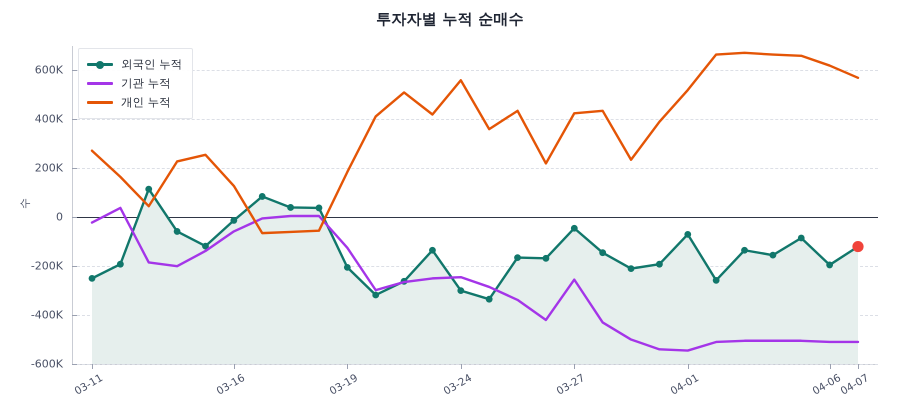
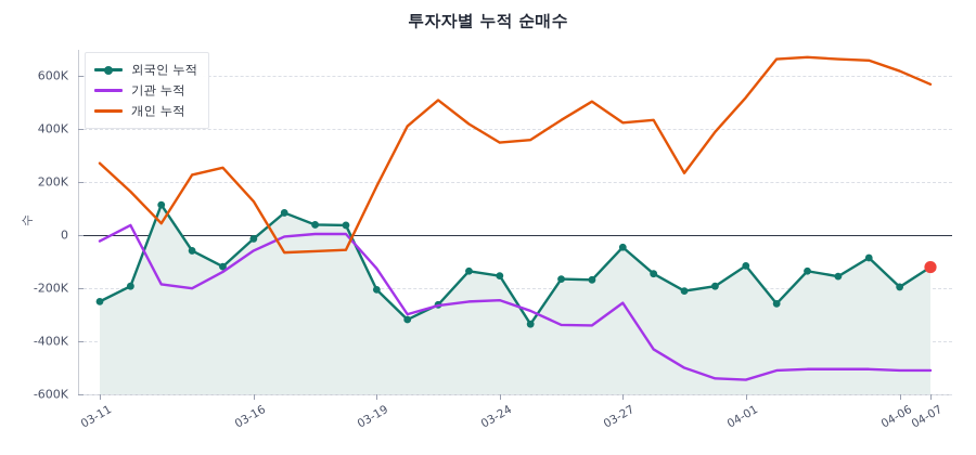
외국인 누적/03-24: -300K -> -150K
개인 누적/03-24: 560K -> 350K
기관 누적/03-27: -420K -> -340K
개인 누적/03-27: 220K -> 500K
외국인 누적/04-01: -70K -> -120K
